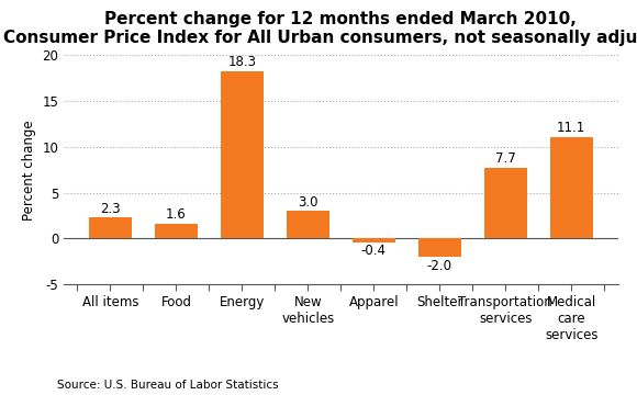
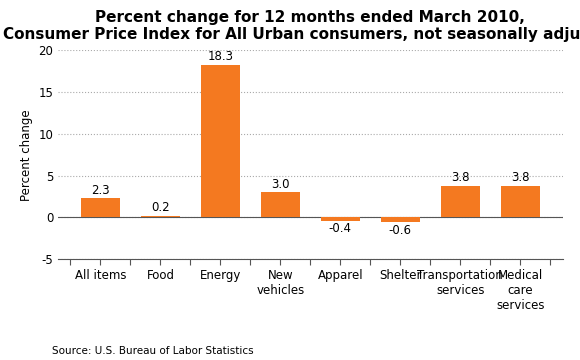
Food: 1.6 -> 0.2
Shelter: -2.0 -> -0.6
Transportation services: 7.7 -> 3.8
Medical care services: 11.1 -> 3.8
